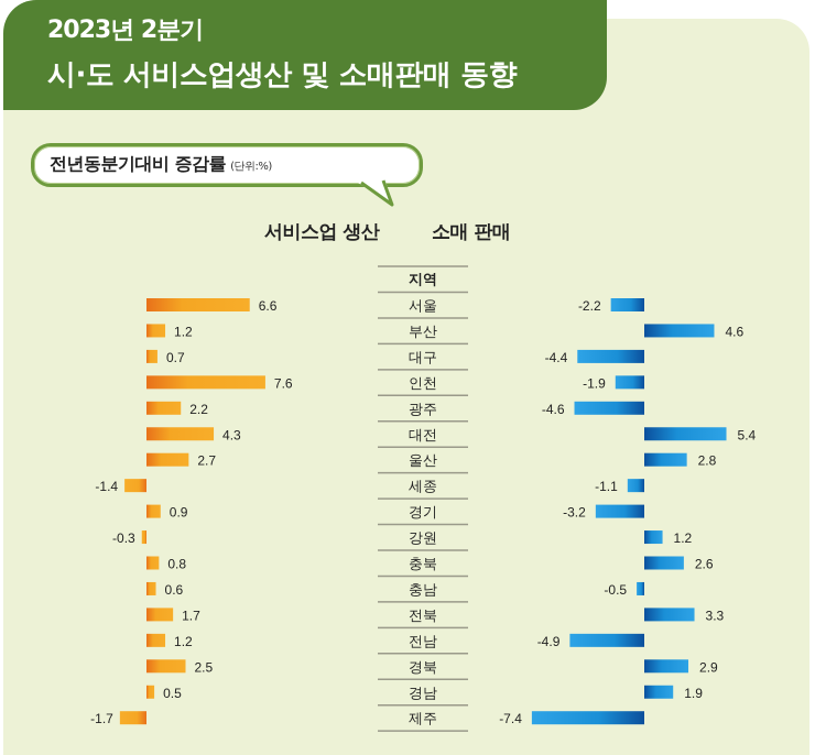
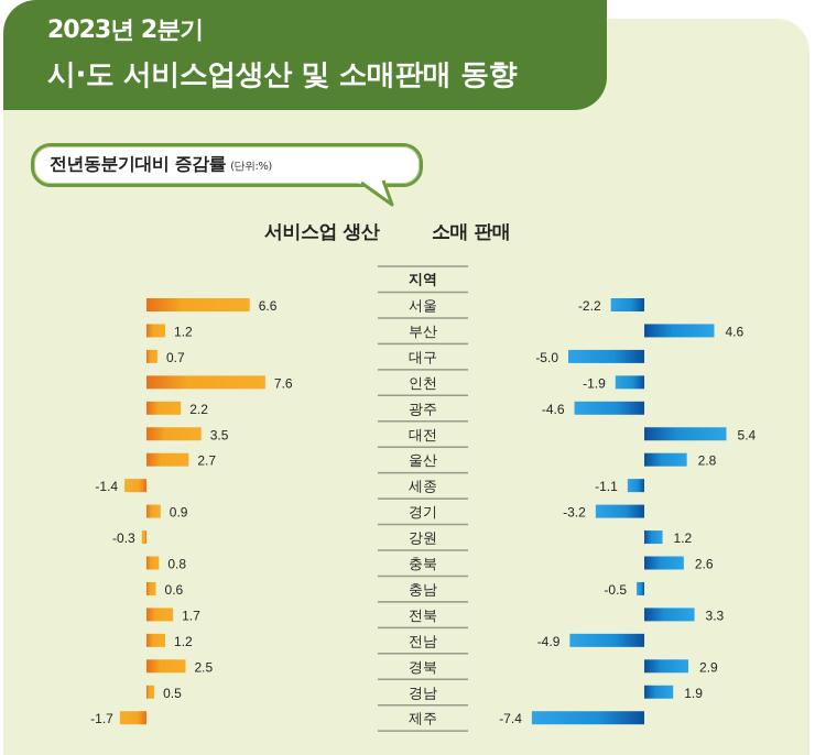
소매 판매/대구: -4.4 -> -5.0
서비스업 생산/대전: 4.3 -> 3.5
